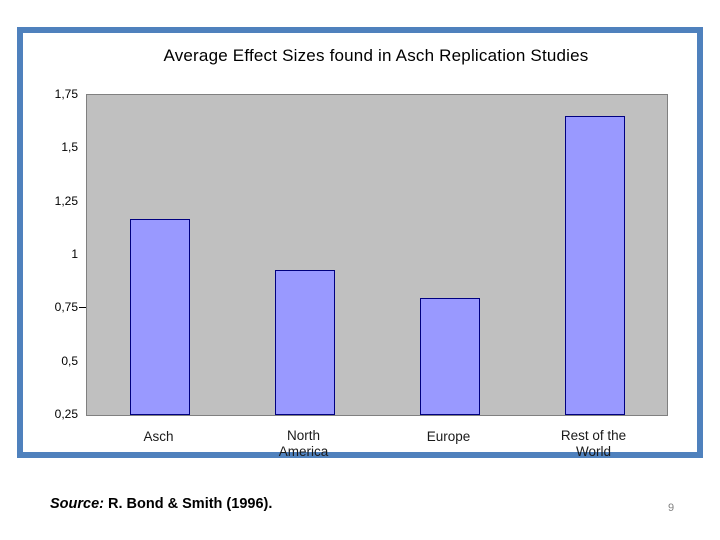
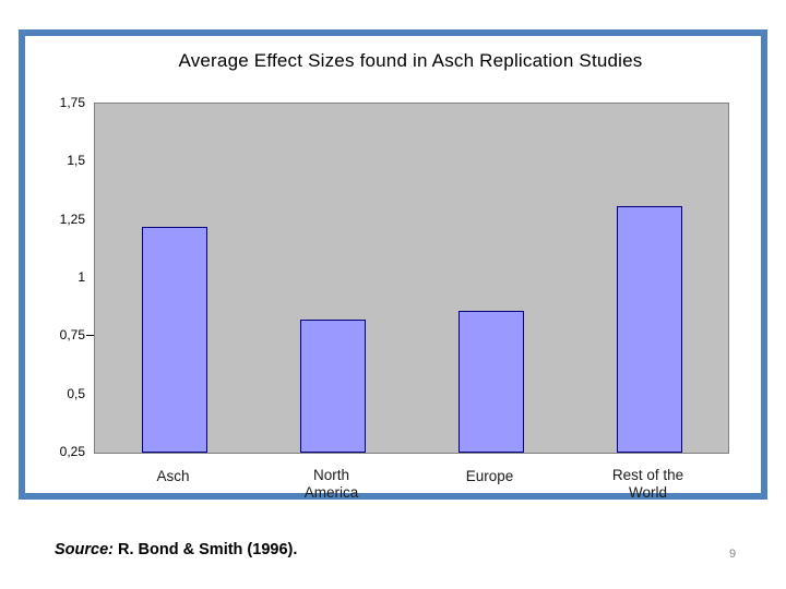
Asch: 1,17 -> 1,22
North America: 0,93 -> 0,82
Europe: 0,80 -> 0,86
Rest of the World: 1,65 -> 1,31
